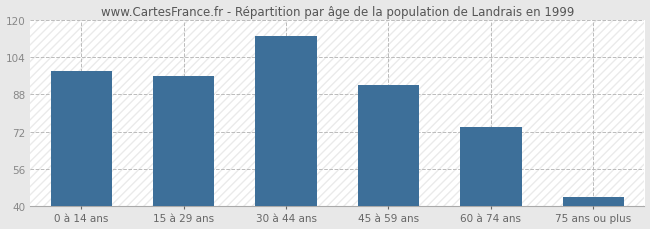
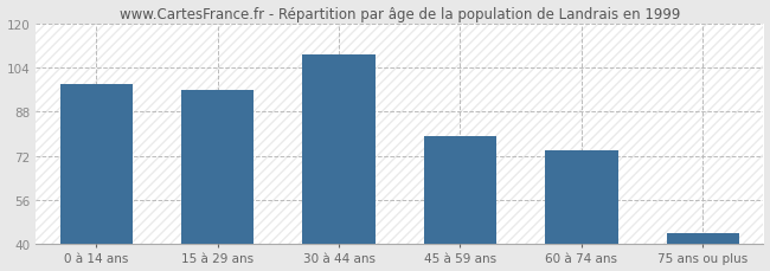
30 à 44 ans: 113 -> 109
45 à 59 ans: 92 -> 79
